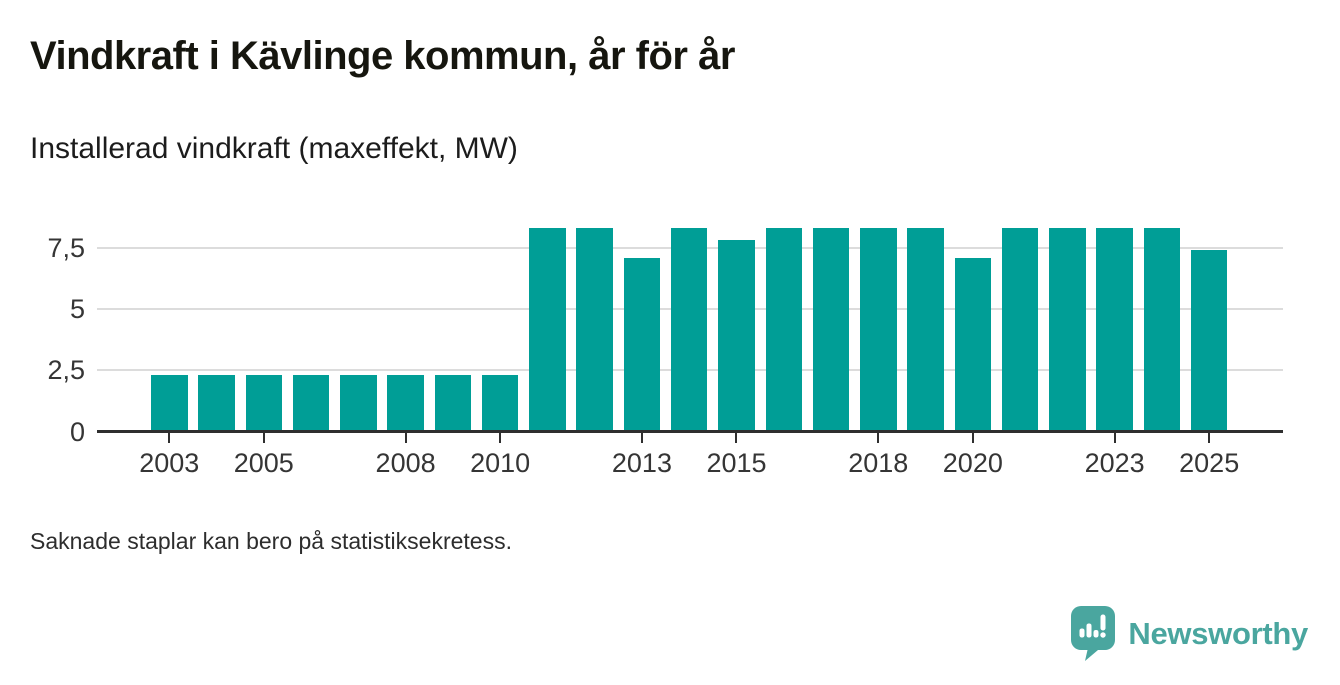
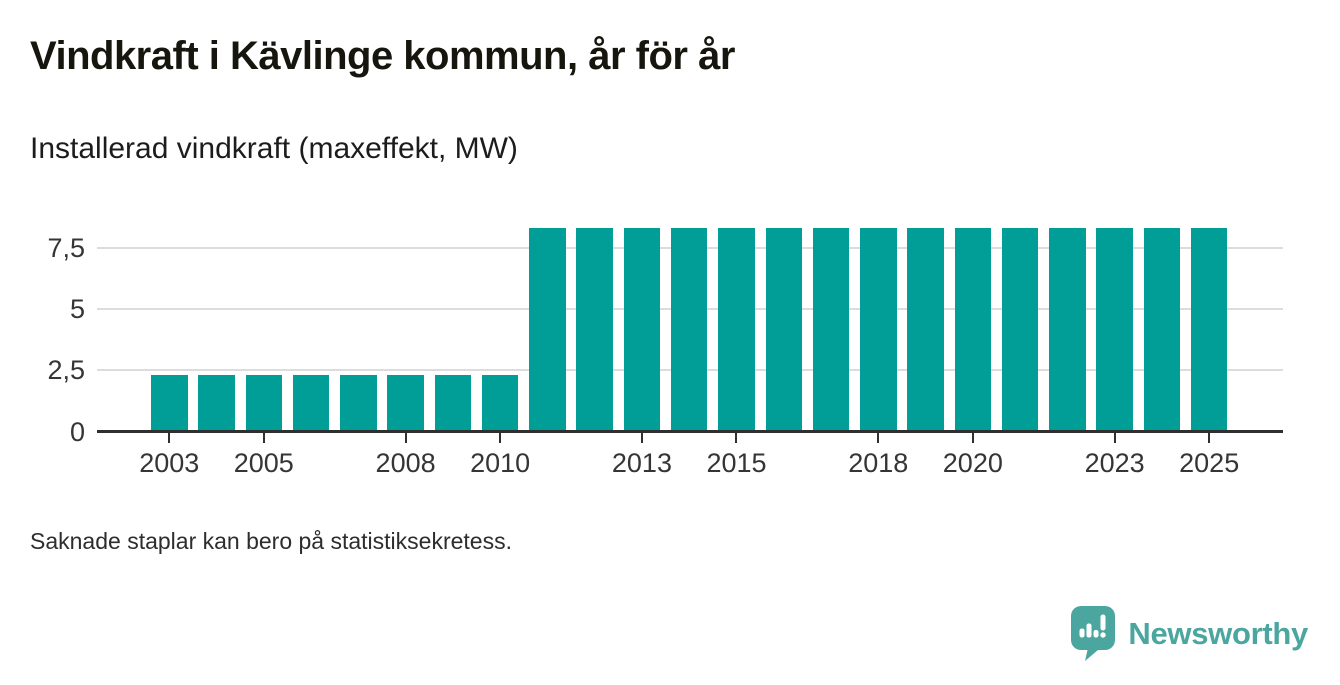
2013: 7,1 -> 8,3
2015: 7,8 -> 8,3
2020: 7,1 -> 8,3
2025: 7,4 -> 8,3
